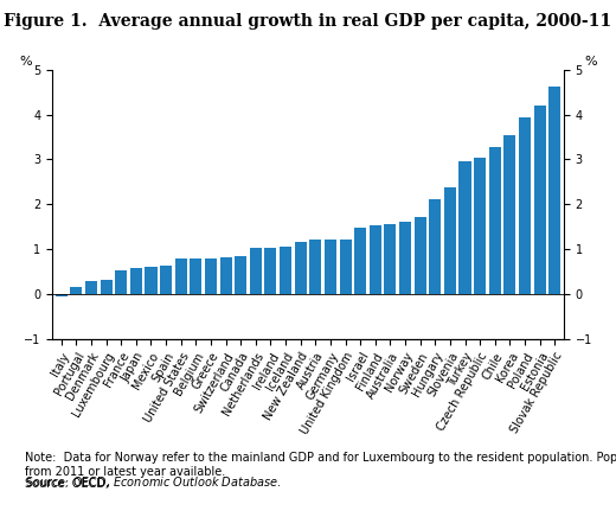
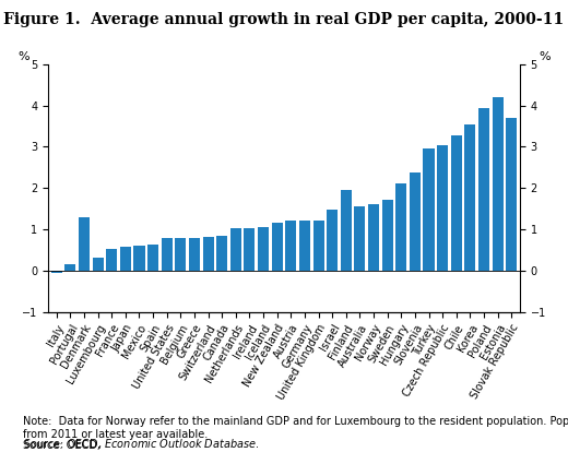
Denmark: 0.28 -> 1.30
Finland: 1.52 -> 1.95
Slovak Republic: 4.62 -> 3.70
